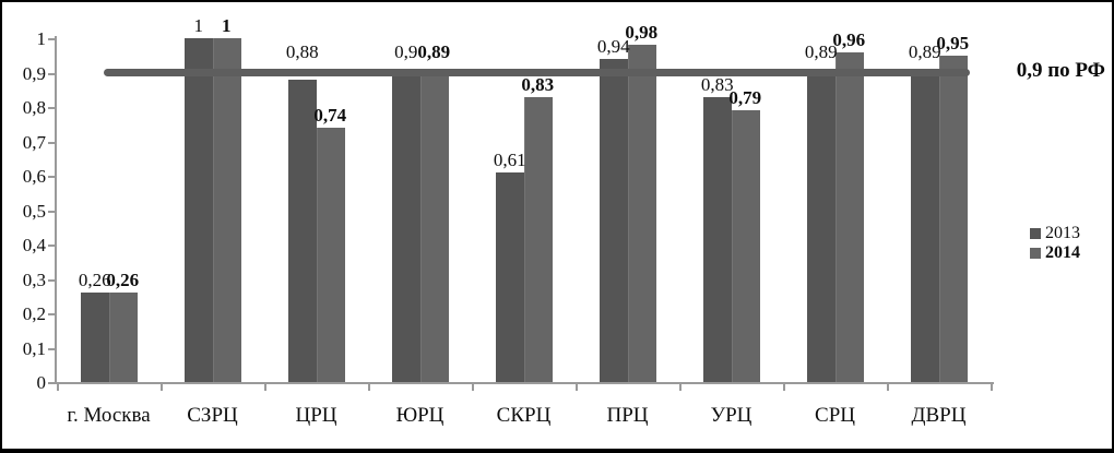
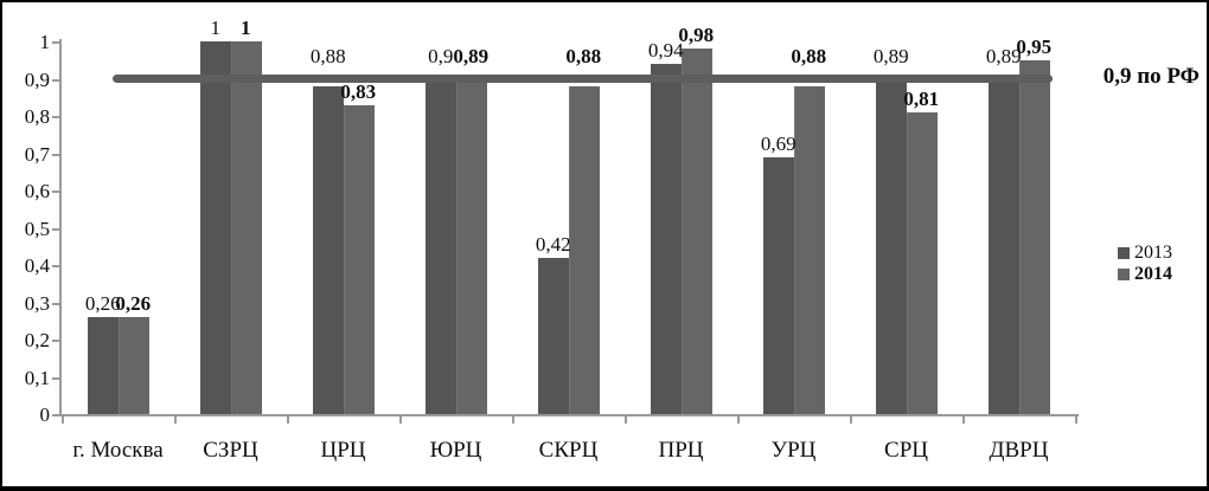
2014/ЦРЦ: 0,74 -> 0,83
2013/СКРЦ: 0,61 -> 0,42
2014/СКРЦ: 0,83 -> 0,88
2013/УРЦ: 0,83 -> 0,69
2014/УРЦ: 0,79 -> 0,88
2014/СРЦ: 0,96 -> 0,81
